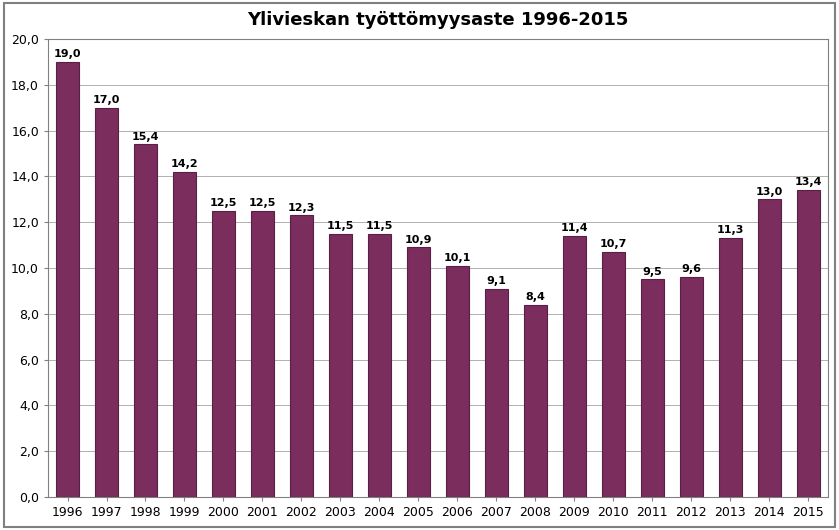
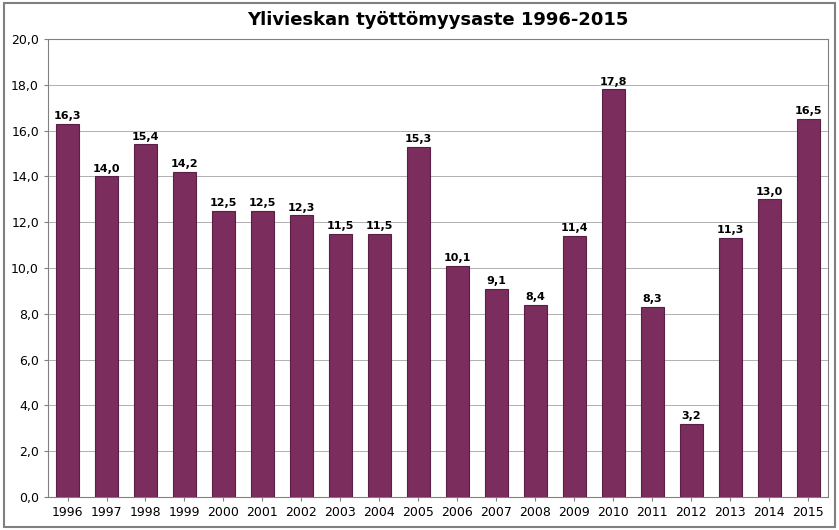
1996: 19,0 -> 16,3
1997: 17,0 -> 14,0
2005: 10,9 -> 15,3
2010: 10,7 -> 17,8
2011: 9,5 -> 8,3
2012: 9,6 -> 3,2
2015: 13,4 -> 16,5
